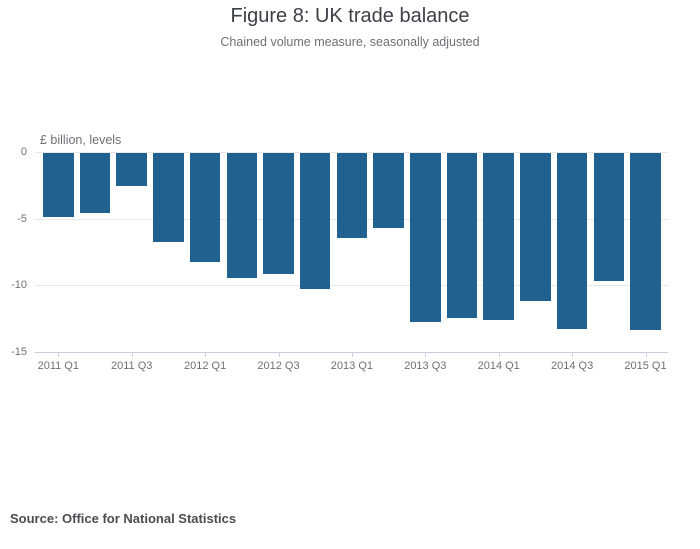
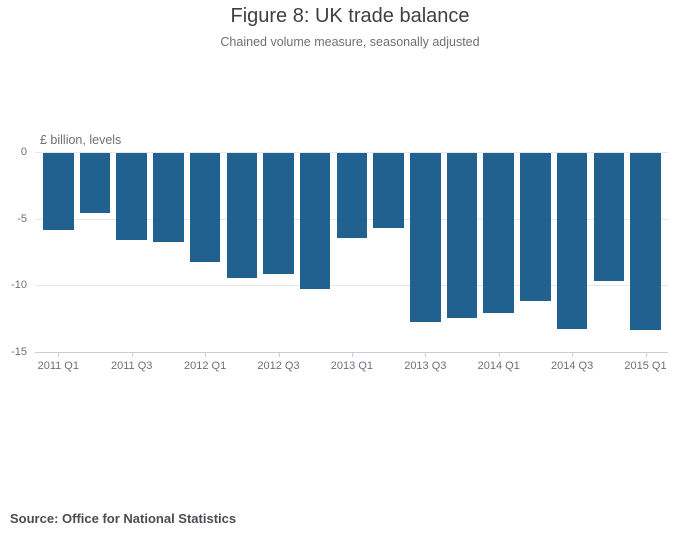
2011 Q1: -4.8 -> -5.8
2011 Q3: -2.5 -> -6.5
2014 Q1: -12.5 -> -12.0
